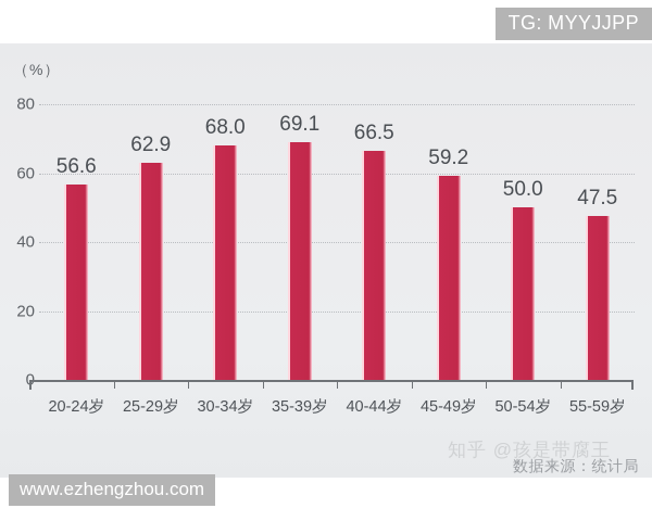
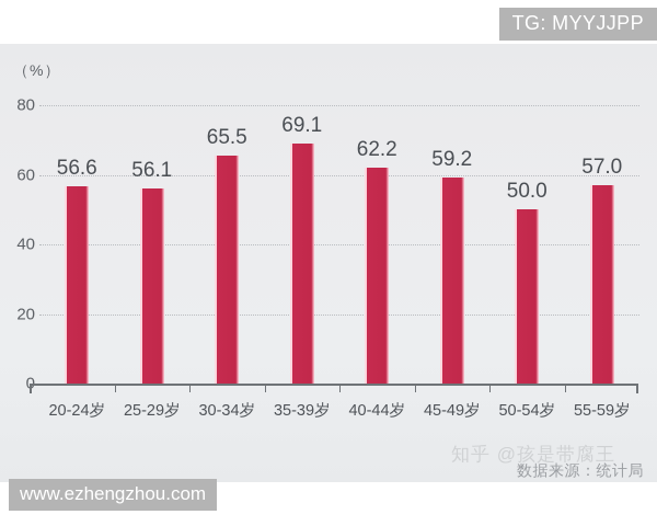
25-29岁: 62.9 -> 56.1
30-34岁: 68.0 -> 65.5
40-44岁: 66.5 -> 62.2
55-59岁: 47.5 -> 57.0
